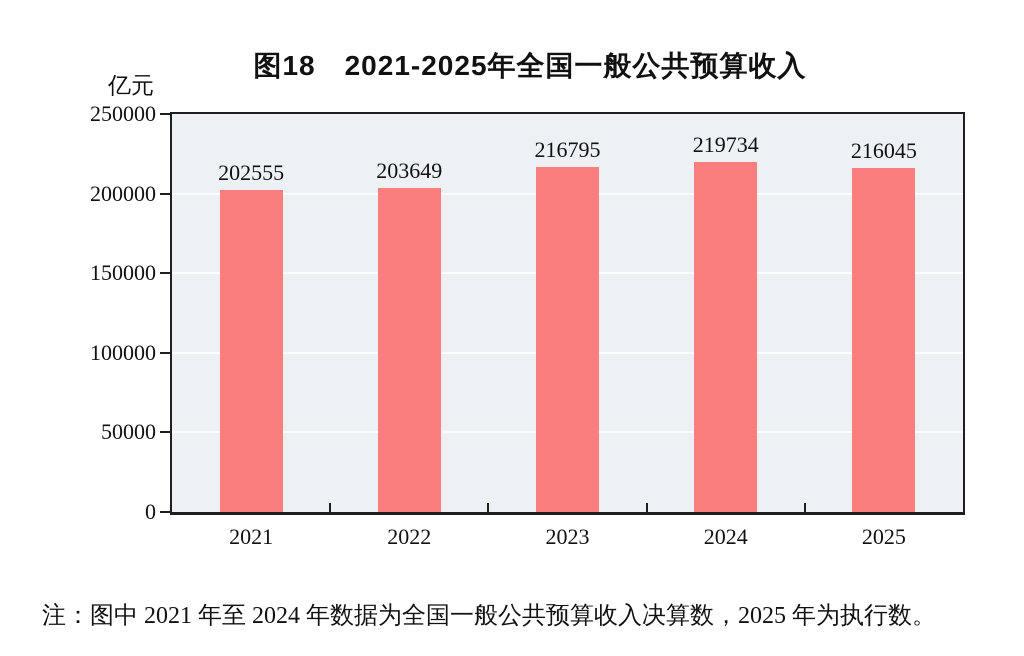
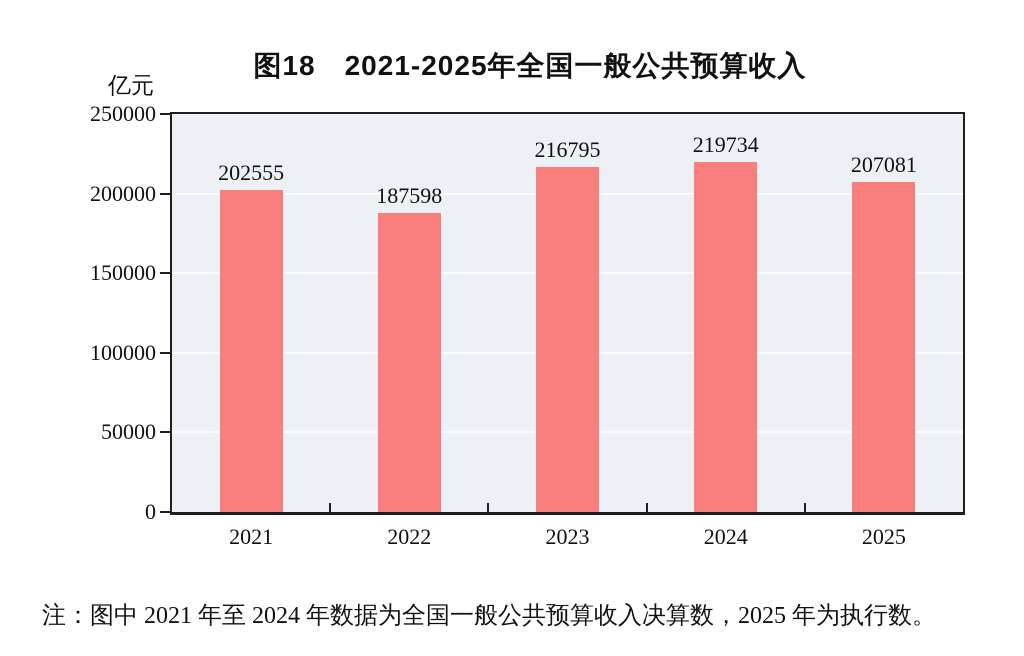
2022: 203649 -> 187598
2025: 216045 -> 207081
